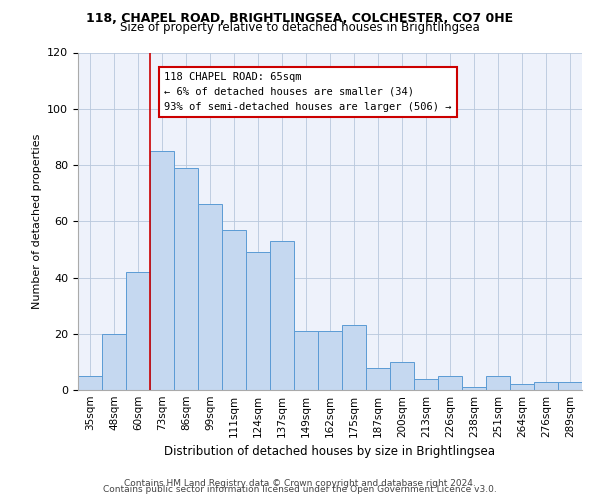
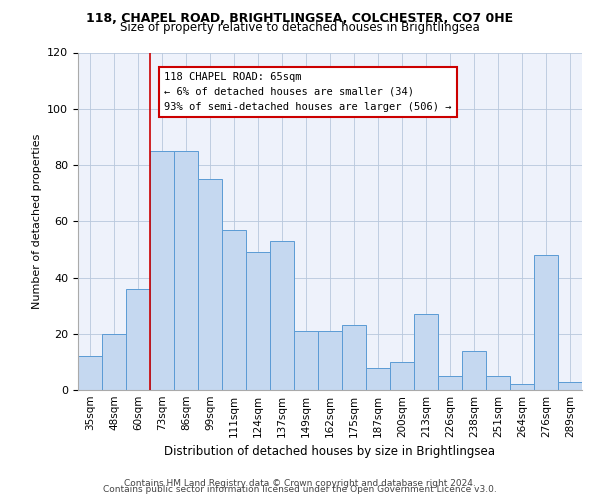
35sqm: 5 -> 12
60sqm: 42 -> 36
86sqm: 79 -> 85
99sqm: 66 -> 75
213sqm: 4 -> 27
238sqm: 1 -> 14
276sqm: 3 -> 48
